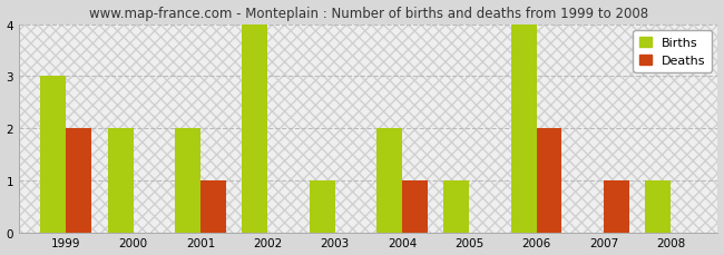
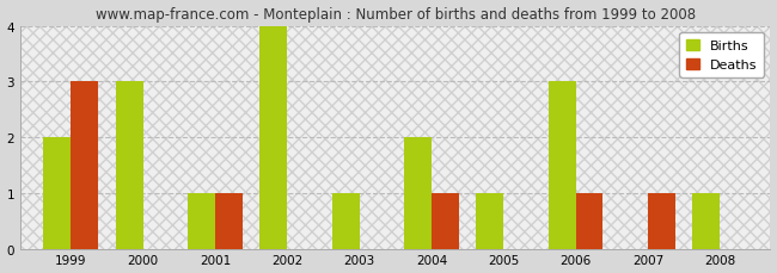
Births/1999: 3 -> 2
Deaths/1999: 2 -> 3
Births/2000: 2 -> 3
Births/2001: 2 -> 1
Births/2006: 4 -> 3
Deaths/2006: 2 -> 1
